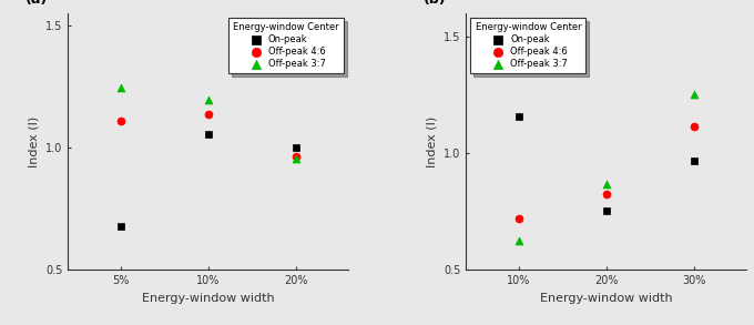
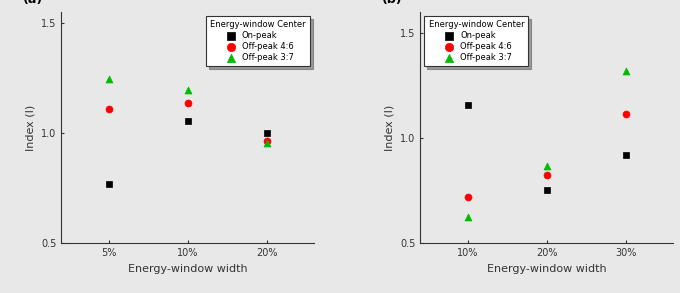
On-peak/5%: 0.680 -> 0.770
On-peak/30%: 0.965 -> 0.920
Off-peak 3:7/30%: 1.250 -> 1.320
